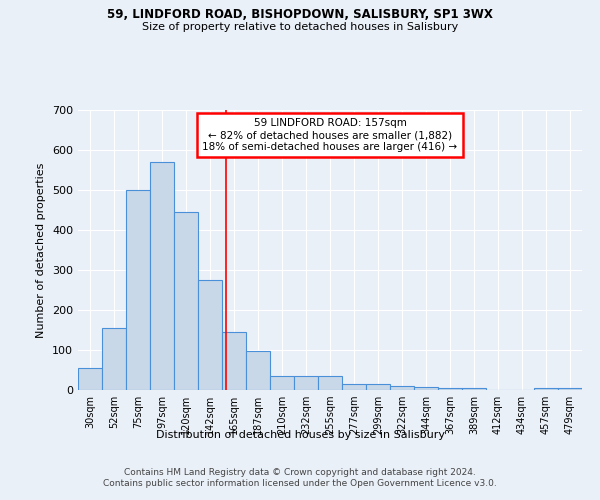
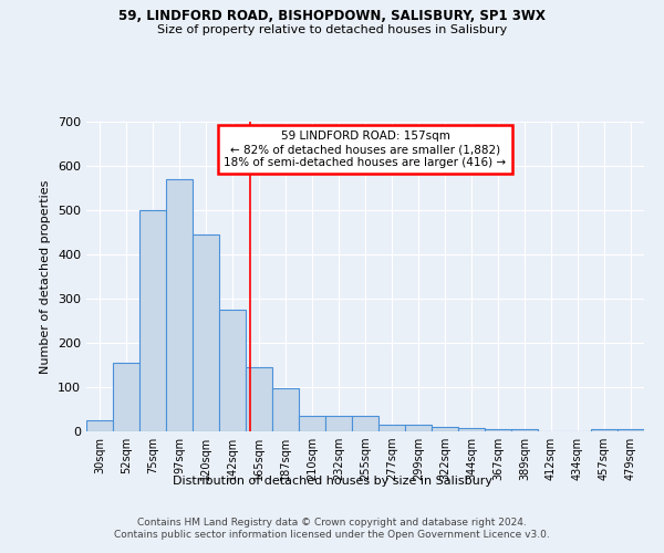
30sqm: 55 -> 25
